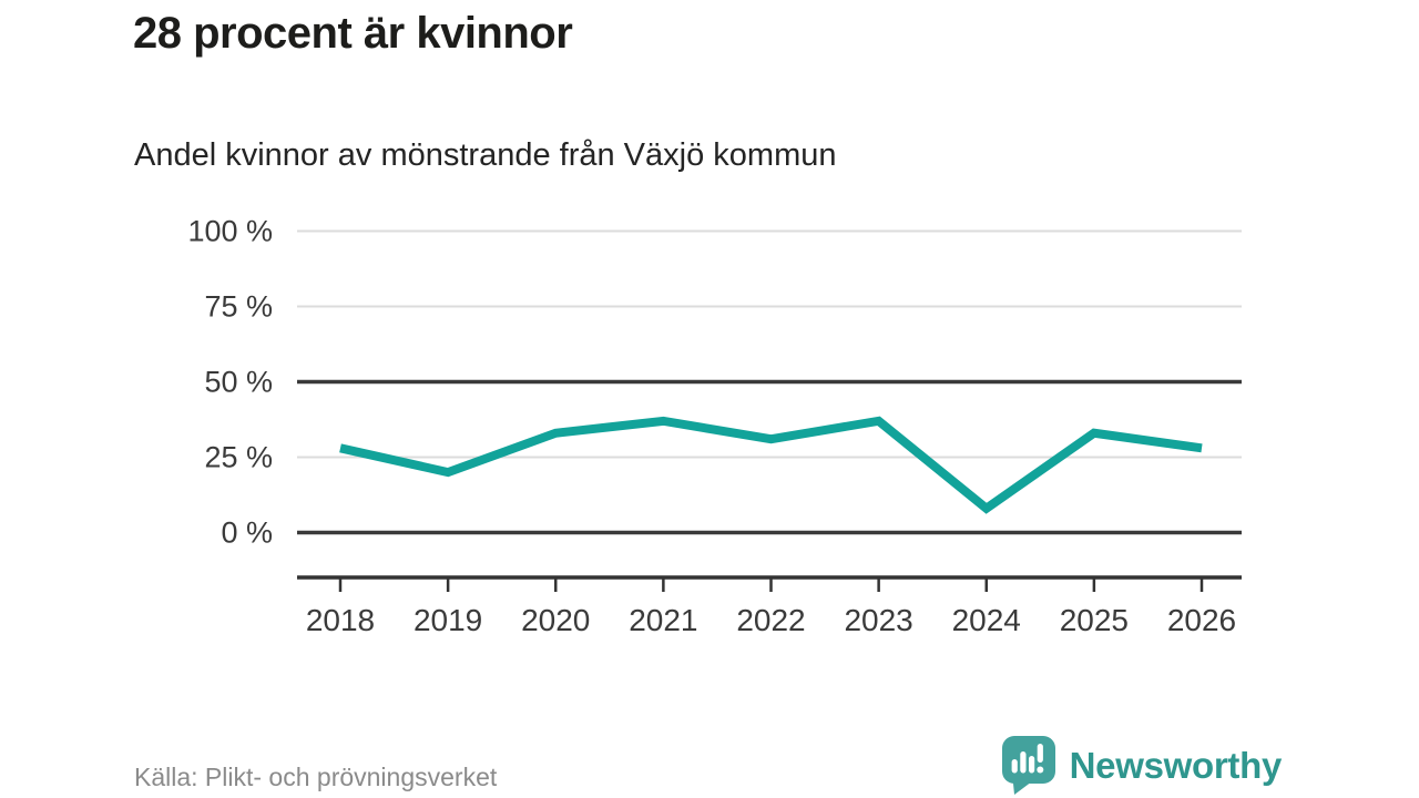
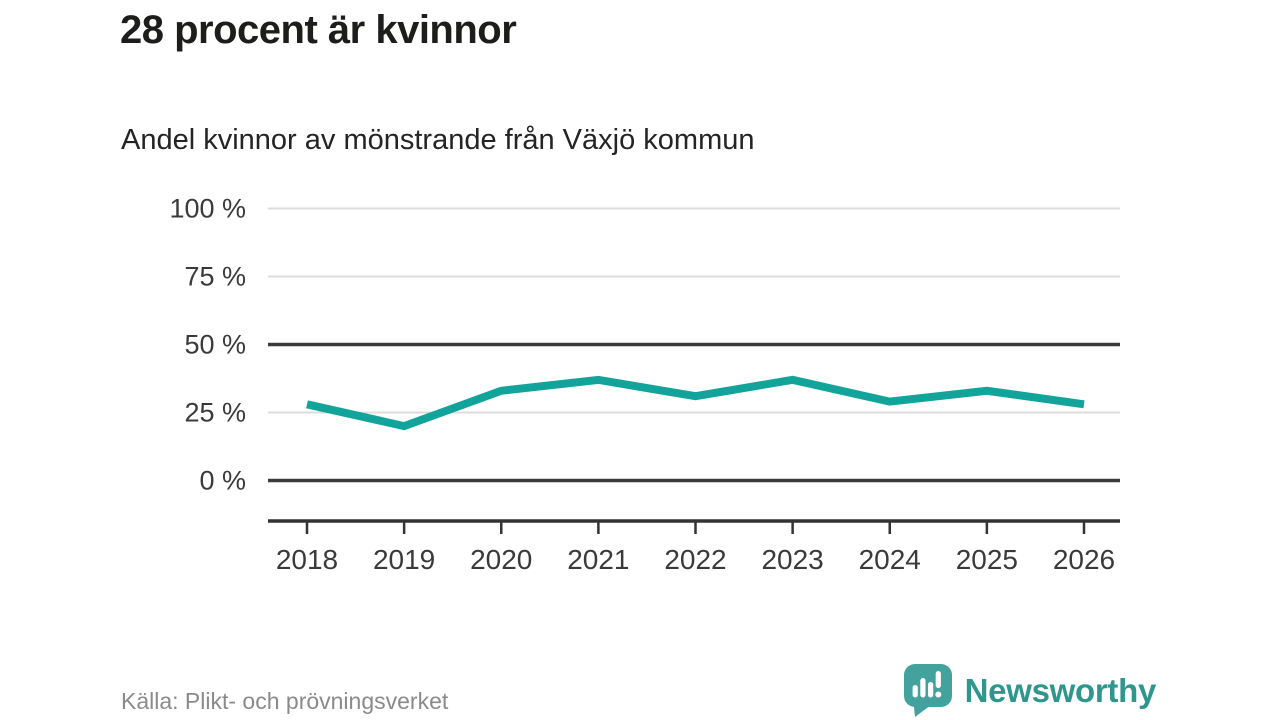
2024: 8% -> 29%
